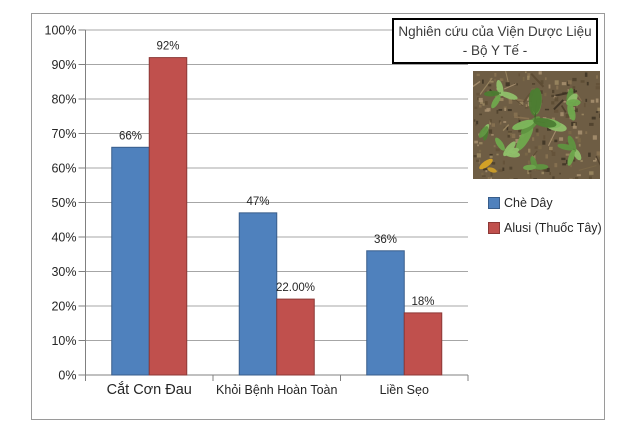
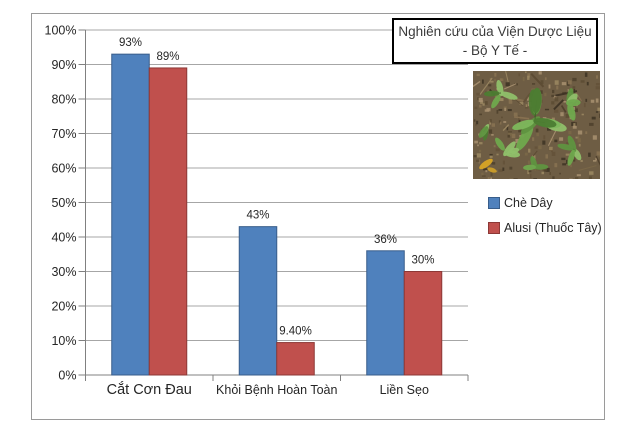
Chè Dây/Cắt Cơn Đau: 66% -> 93%
Alusi (Thuốc Tây)/Cắt Cơn Đau: 92% -> 89%
Chè Dây/Khỏi Bệnh Hoàn Toàn: 47% -> 43%
Alusi (Thuốc Tây)/Khỏi Bệnh Hoàn Toàn: 22.00% -> 9.40%
Alusi (Thuốc Tây)/Liền Sẹo: 18% -> 30%
